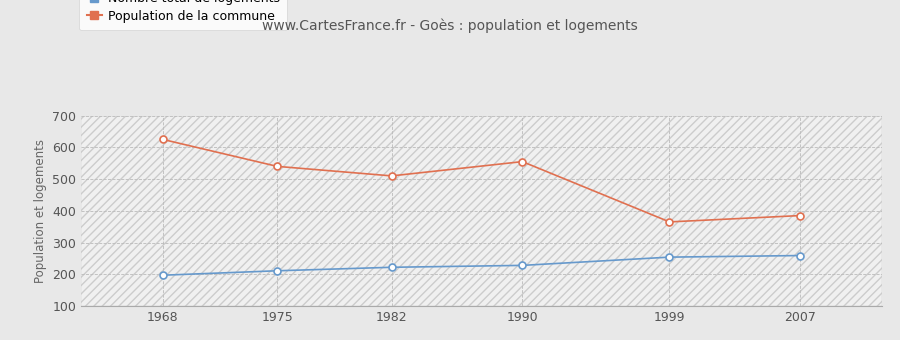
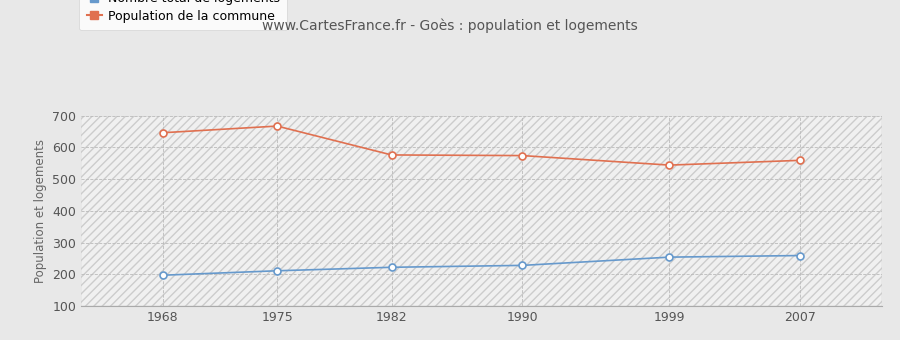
Population de la commune/1968: 625 -> 646
Population de la commune/1975: 540 -> 667
Population de la commune/1982: 510 -> 576
Population de la commune/1990: 555 -> 574
Population de la commune/1999: 365 -> 544
Population de la commune/2007: 385 -> 559
